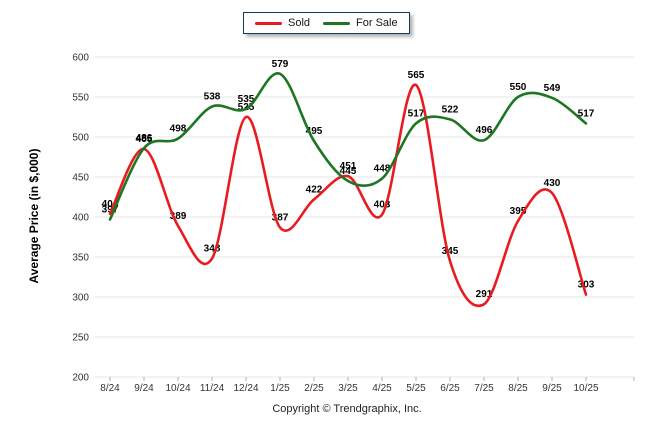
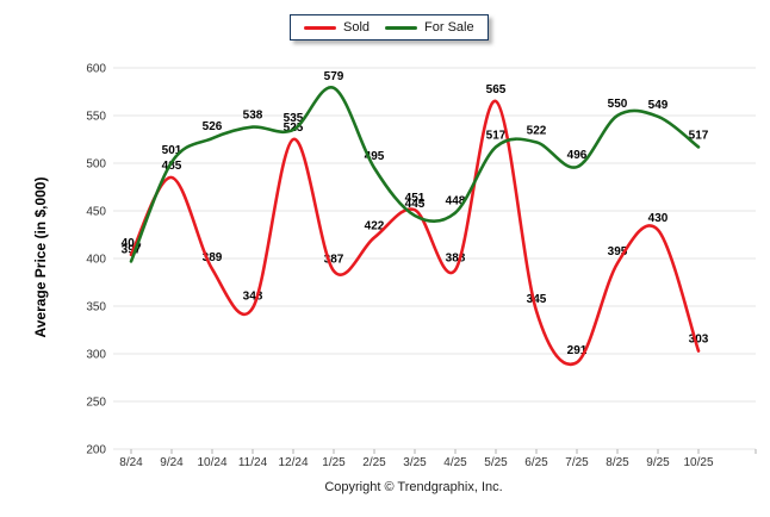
For Sale/9/24: 486 -> 501
For Sale/10/24: 498 -> 526
Sold/4/25: 403 -> 388
